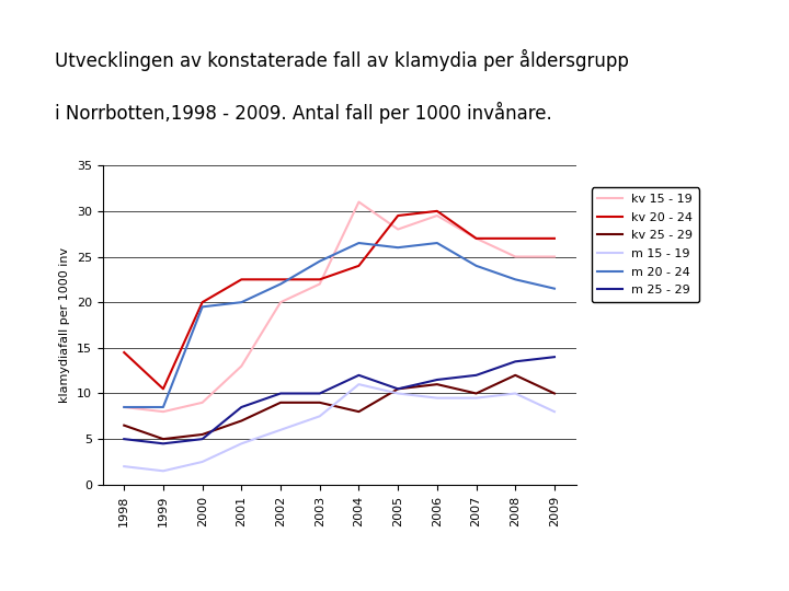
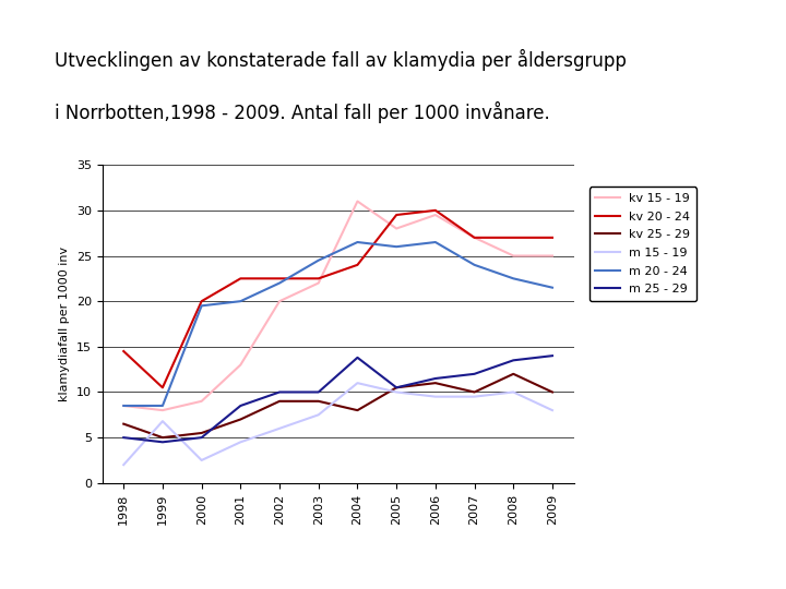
m 15 - 19/1999: 1.5 -> 6.8
m 25 - 29/2004: 12.0 -> 13.8
